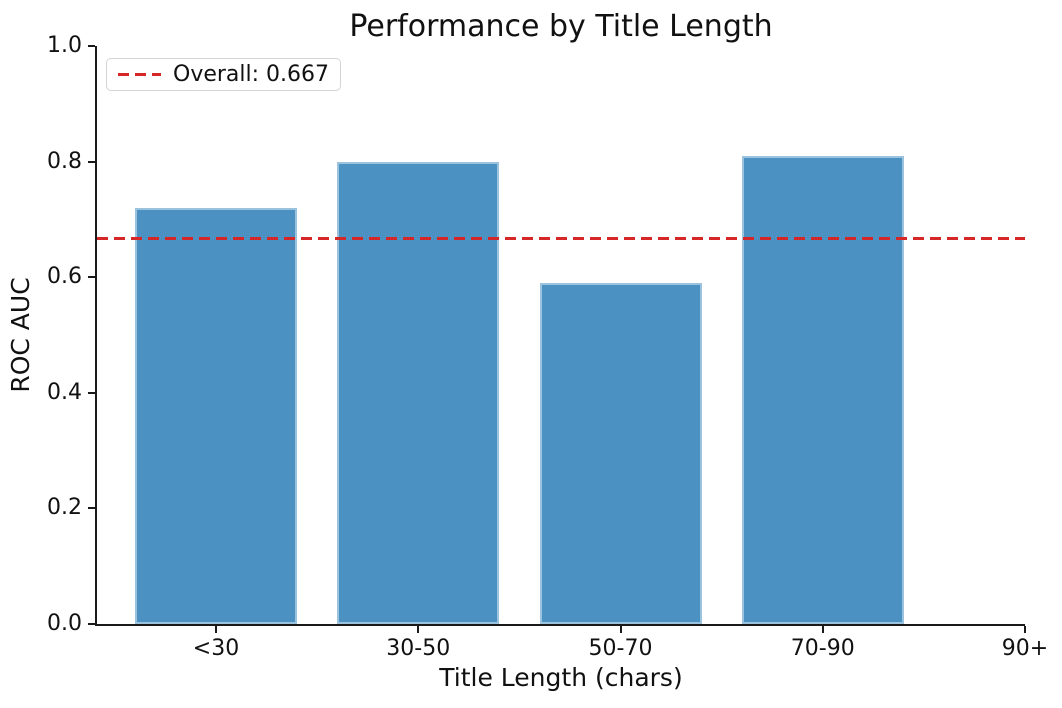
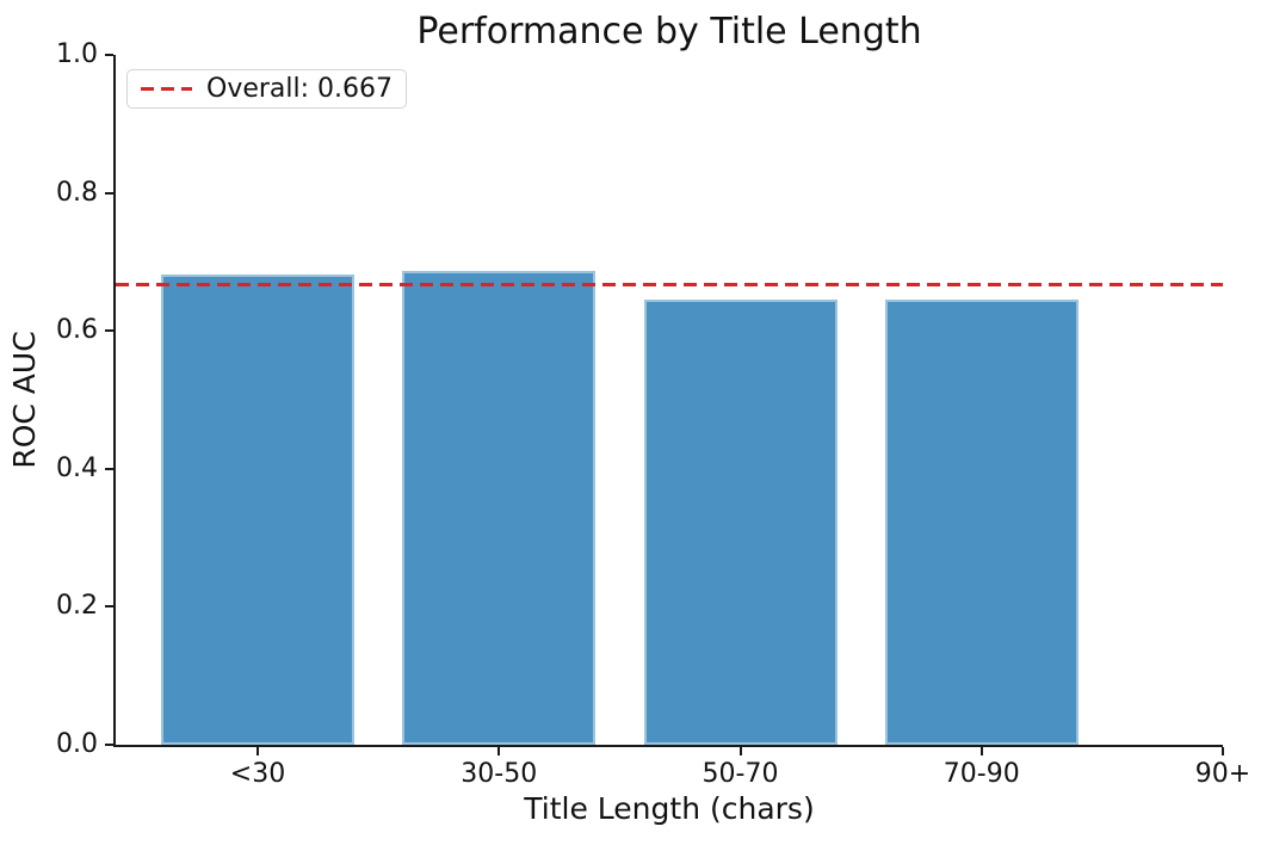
<30: 0.72 -> 0.68
30-50: 0.80 -> 0.69
50-70: 0.59 -> 0.65
70-90: 0.81 -> 0.65
